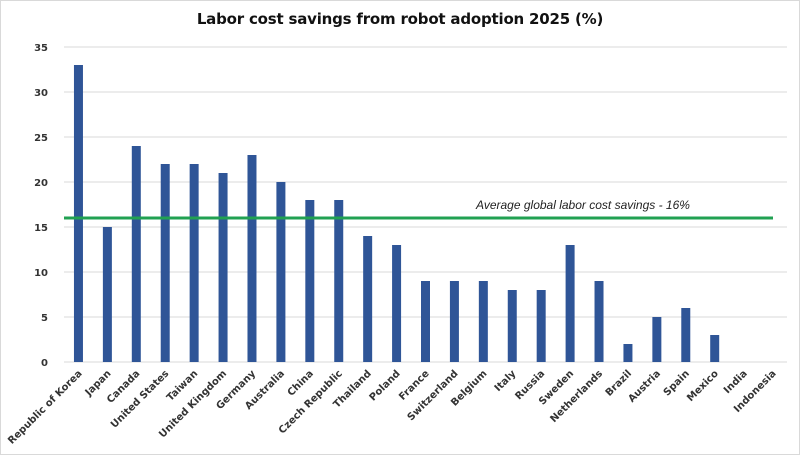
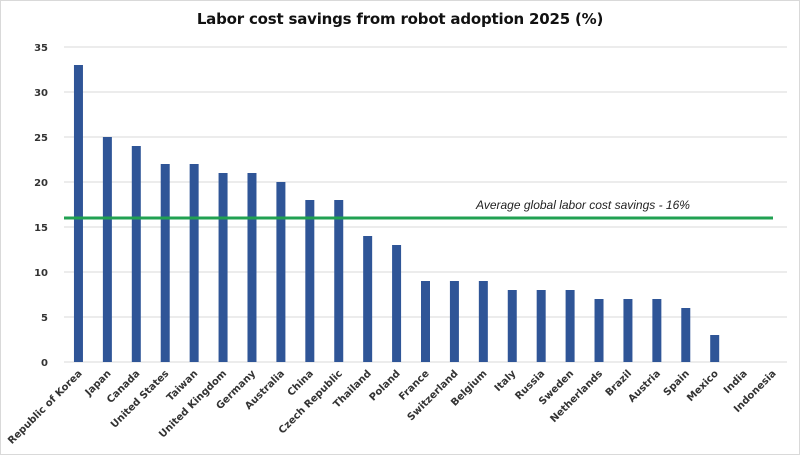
Japan: 15 -> 25
Germany: 23 -> 21
Sweden: 13 -> 8
Netherlands: 9 -> 7
Brazil: 2 -> 7
Austria: 5 -> 7
